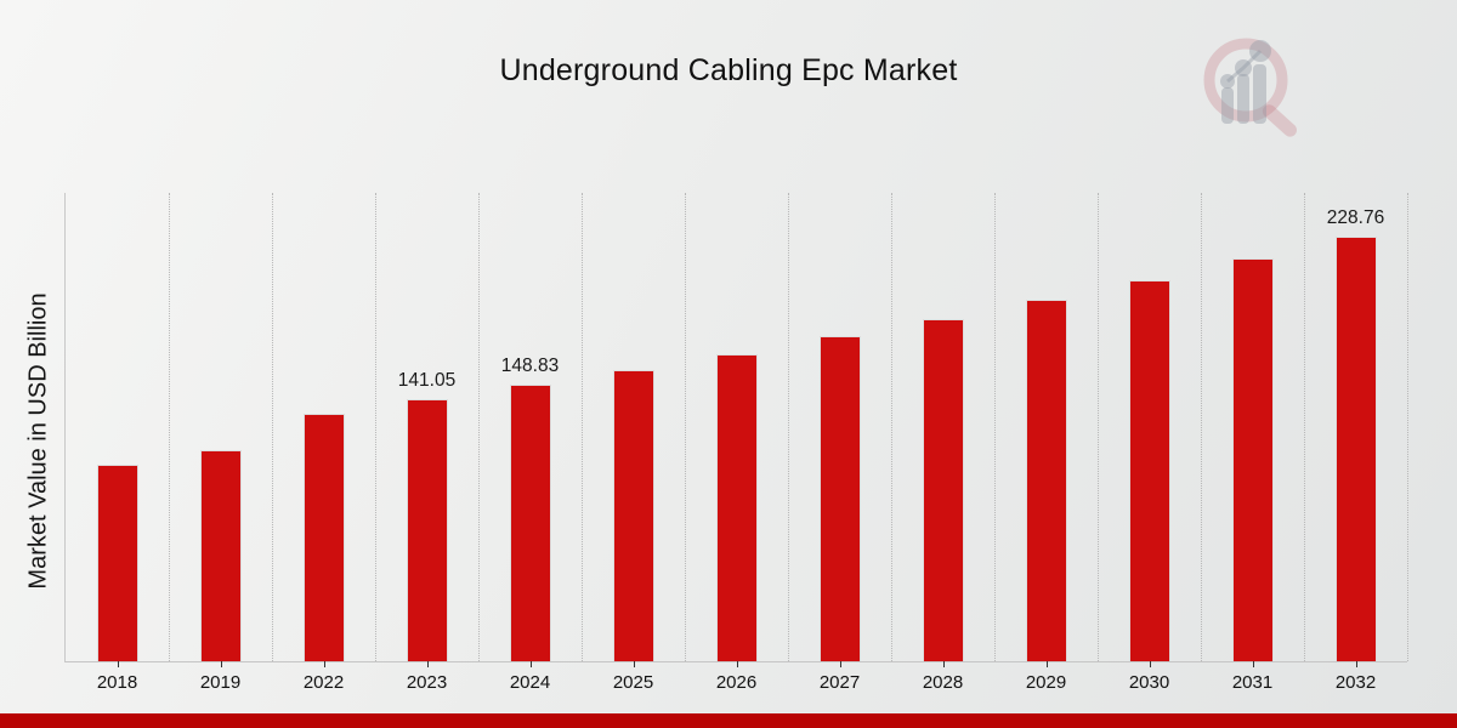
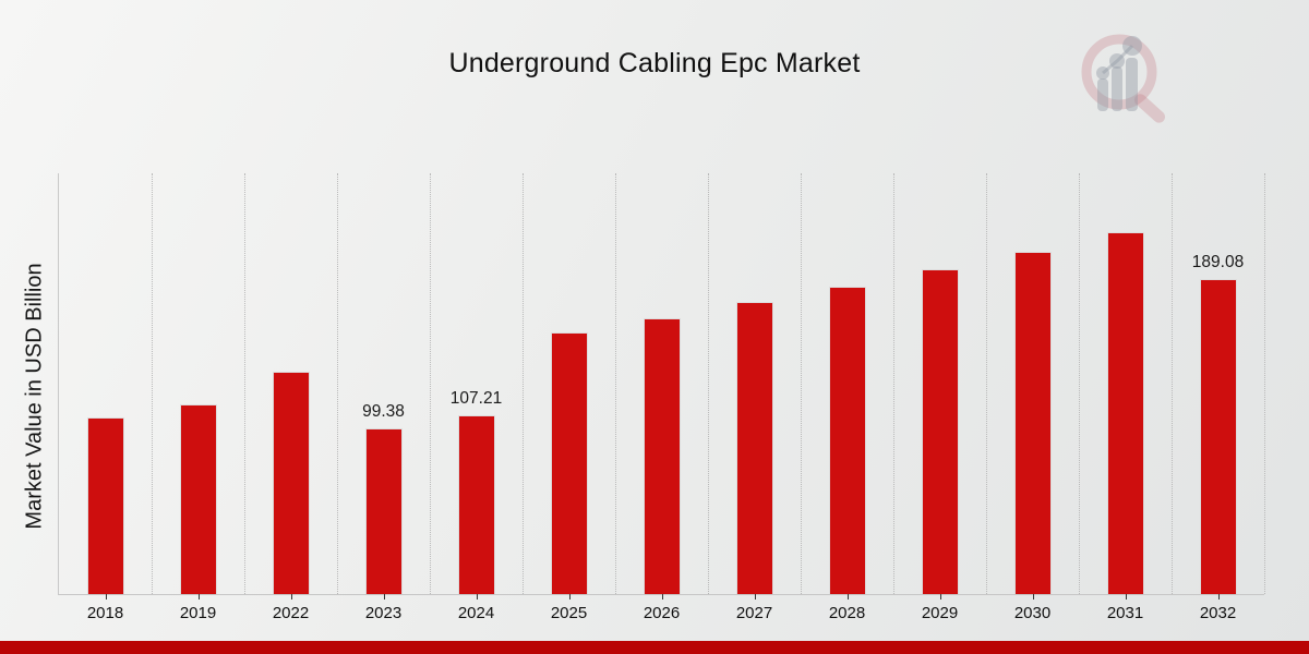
2023: 141.05 -> 99.38
2024: 148.83 -> 107.21
2032: 228.76 -> 189.08
